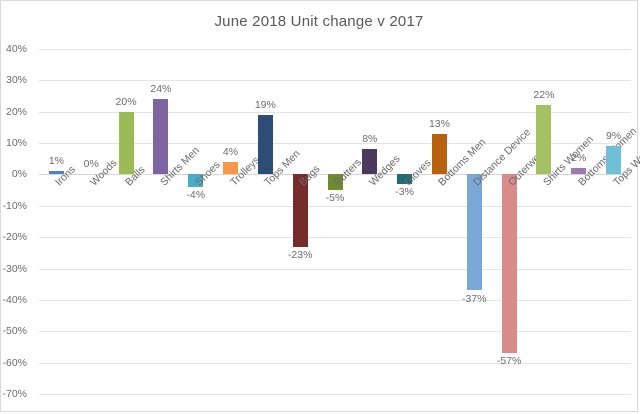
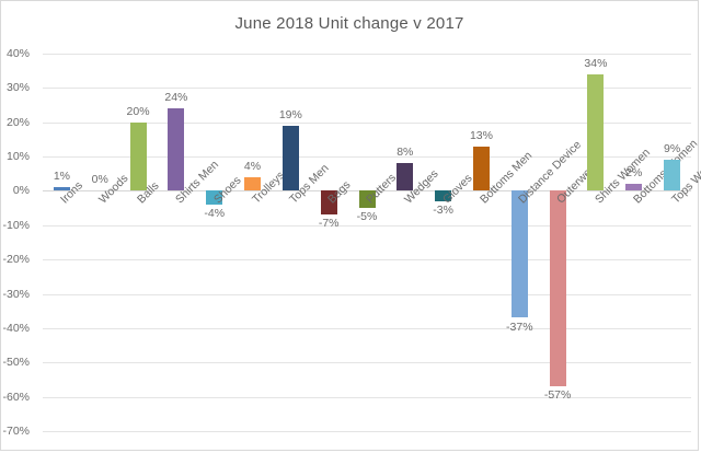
Bags: -23% -> -7%
Shirts Women: 22% -> 34%
